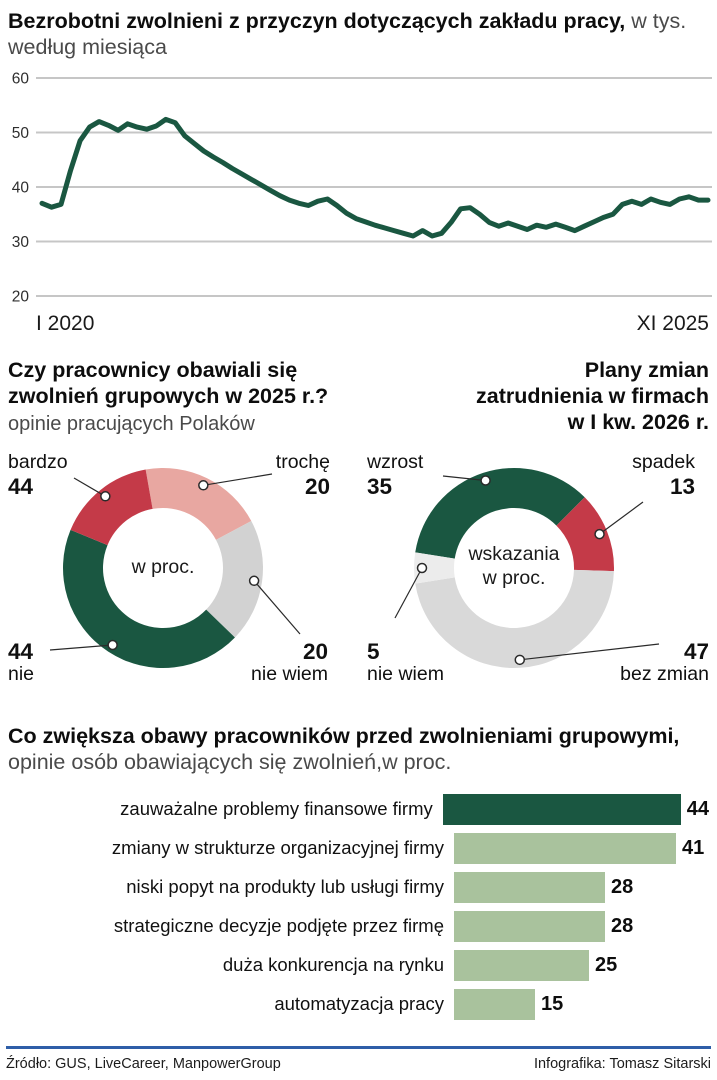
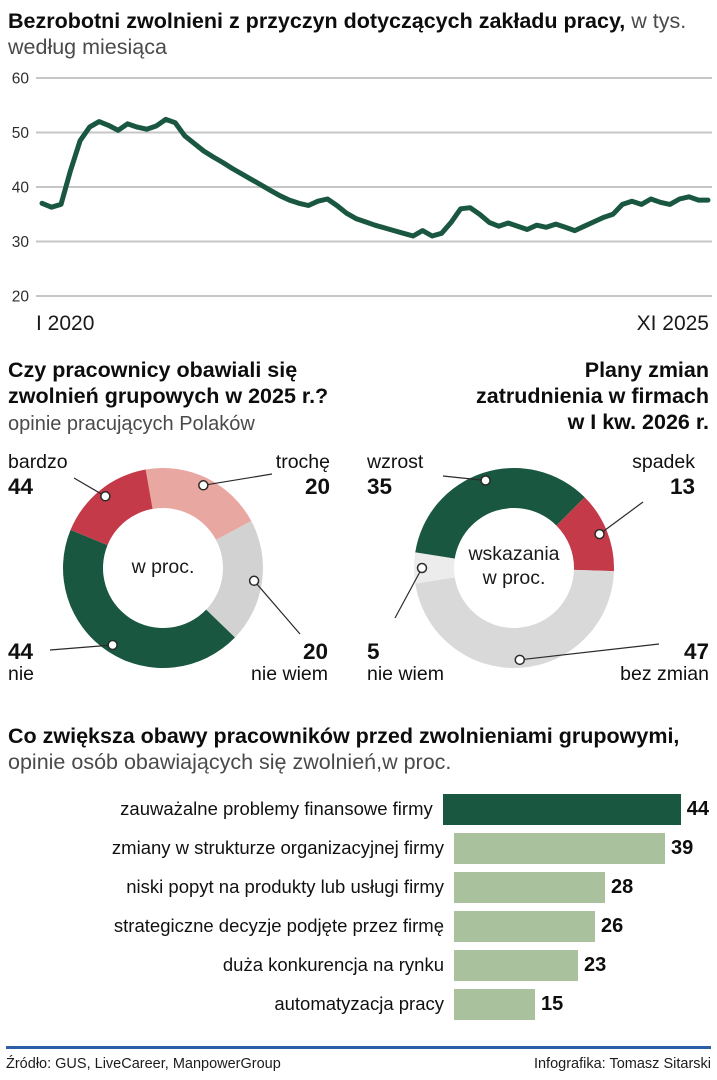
Co zwiększa obawy pracowników przed zwolnieniami grupowymi,/zmiany w strukturze organizacyjnej firmy: 41 -> 39
Co zwiększa obawy pracowników przed zwolnieniami grupowymi,/strategiczne decyzje podjęte przez firmę: 28 -> 26
Co zwiększa obawy pracowników przed zwolnieniami grupowymi,/duża konkurencja na rynku: 25 -> 23
